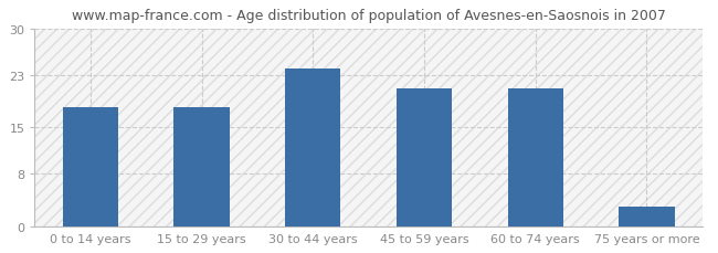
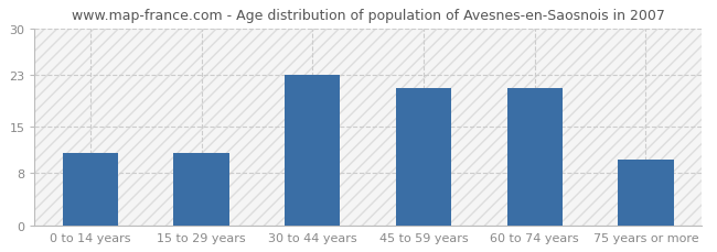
0 to 14 years: 18 -> 11
15 to 29 years: 18 -> 11
30 to 44 years: 24 -> 23
75 years or more: 3 -> 10
